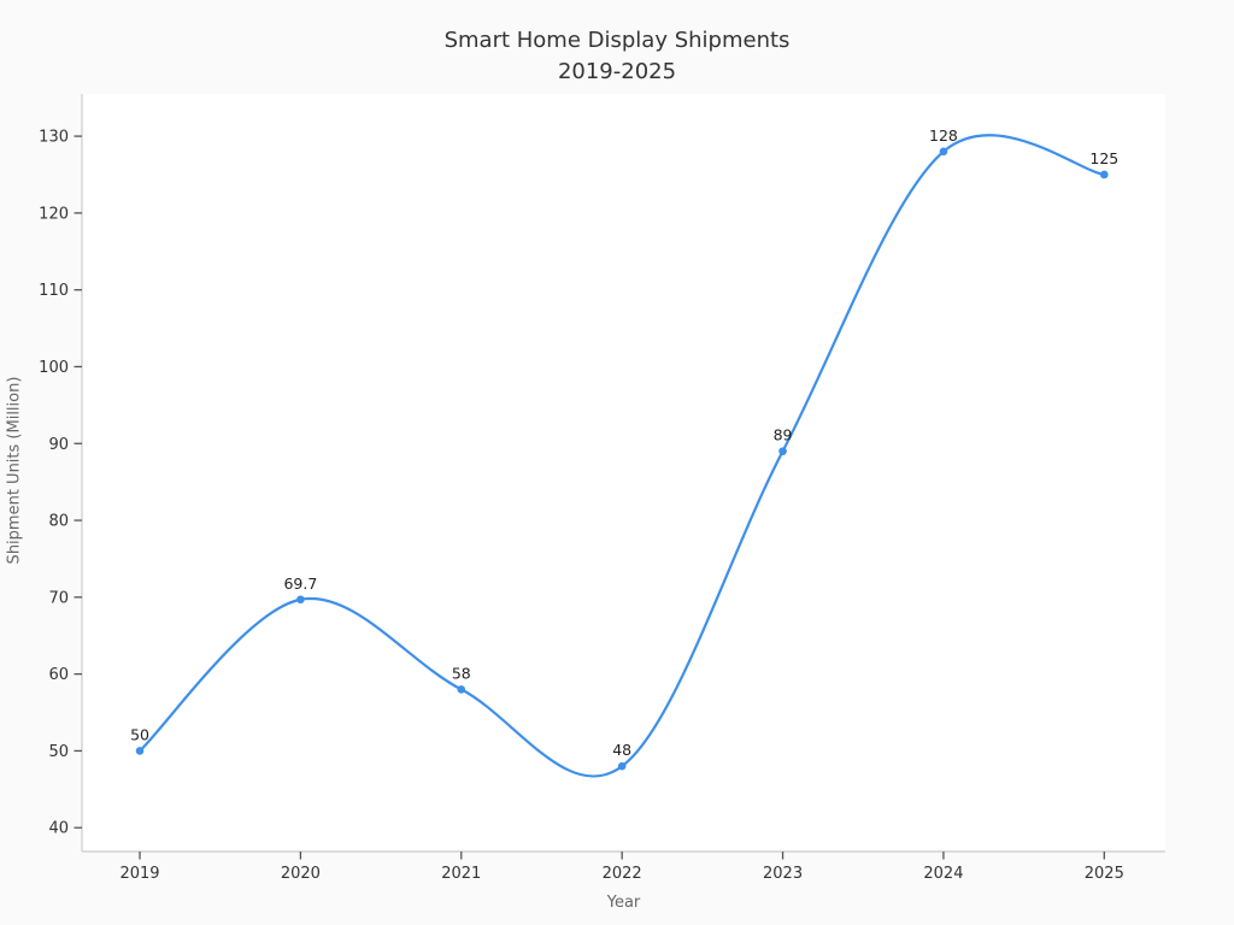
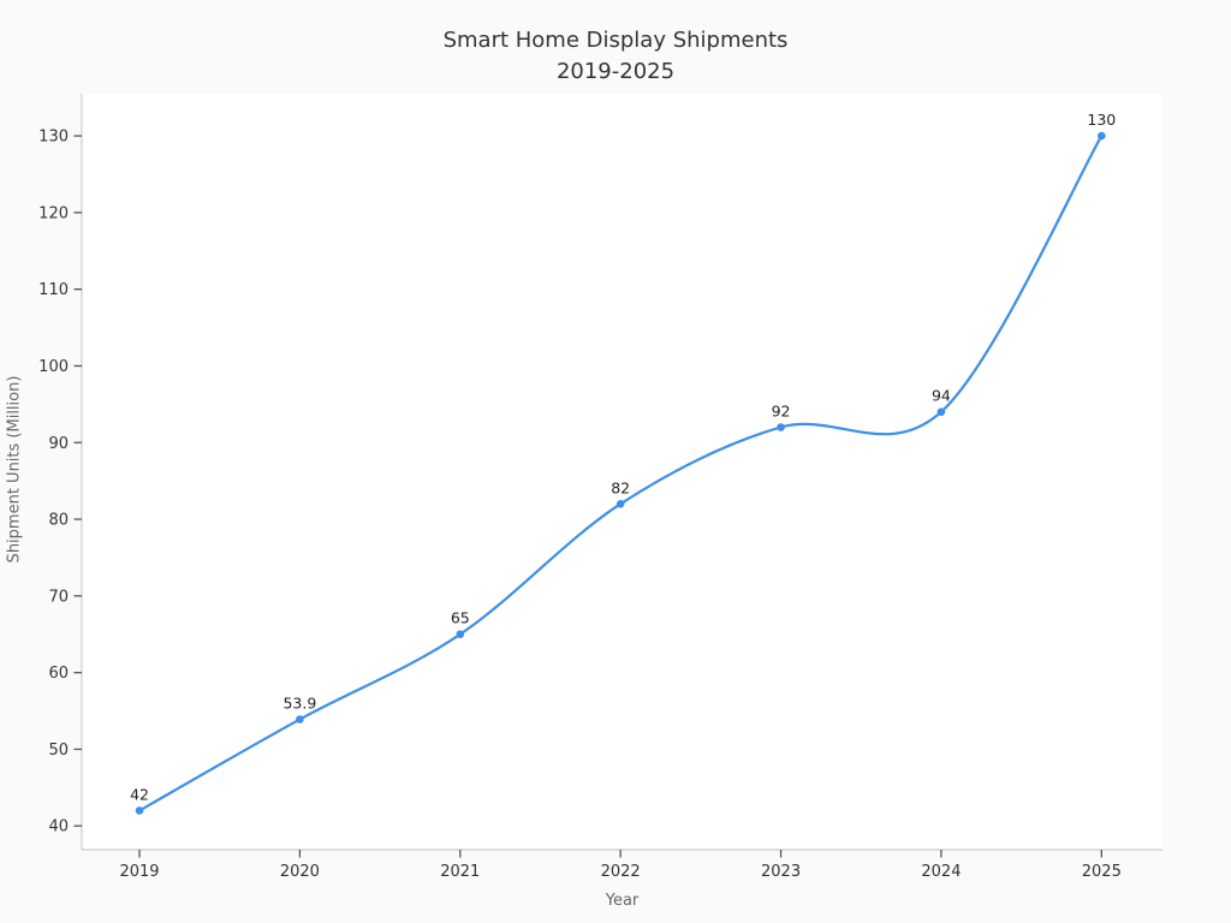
2019: 50 -> 42
2020: 69.7 -> 53.9
2021: 58 -> 65
2022: 48 -> 82
2023: 89 -> 92
2024: 128 -> 94
2025: 125 -> 130
